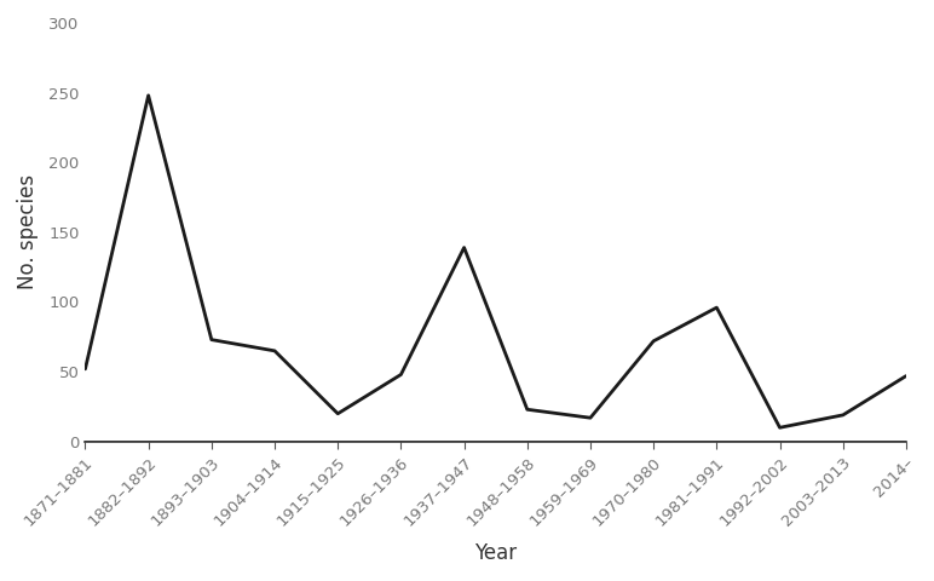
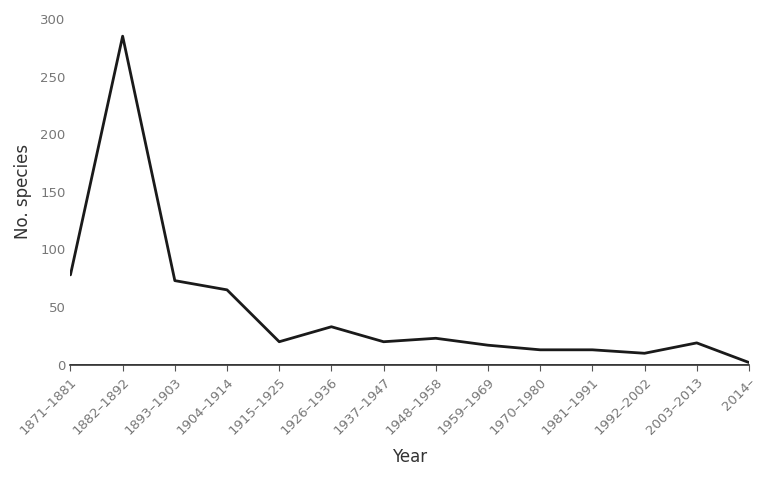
1871–1881: 52 -> 78
1882–1892: 248 -> 285
1926–1936: 48 -> 33
1937–1947: 139 -> 20
1970–1980: 72 -> 13
1981–1991: 96 -> 13
2014–: 47 -> 2
